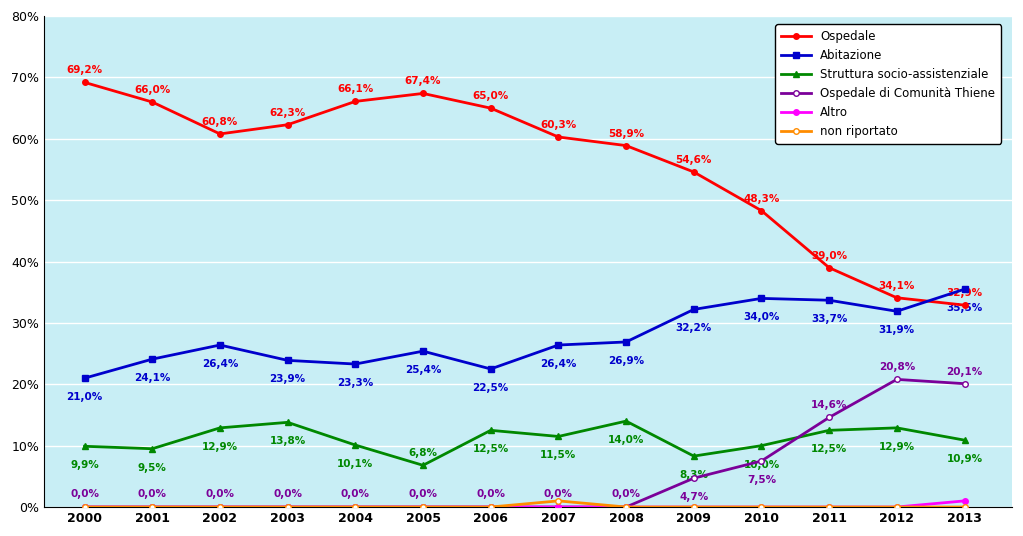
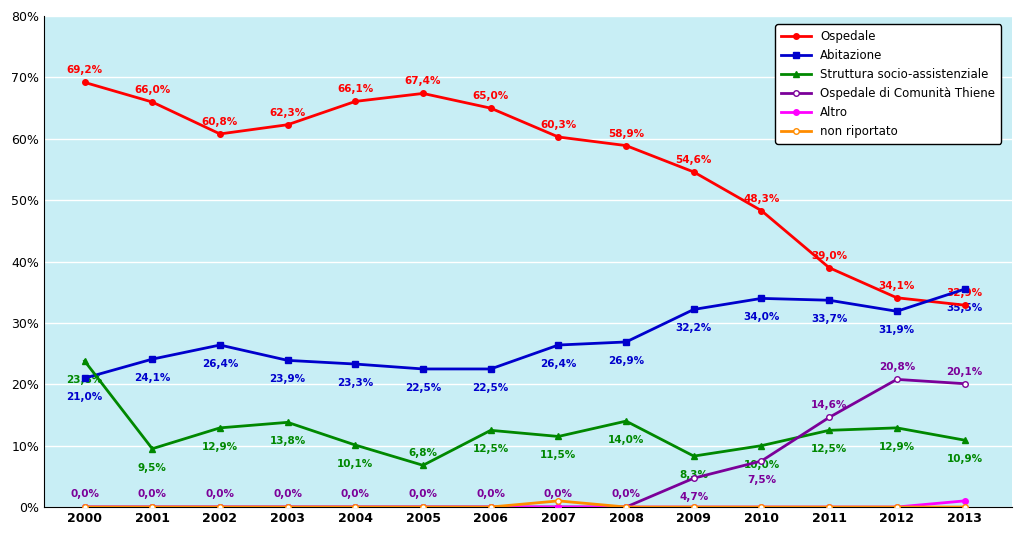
Struttura socio-assistenziale/2000: 9,9% -> 23,8%
Abitazione/2005: 25,4% -> 22,5%
